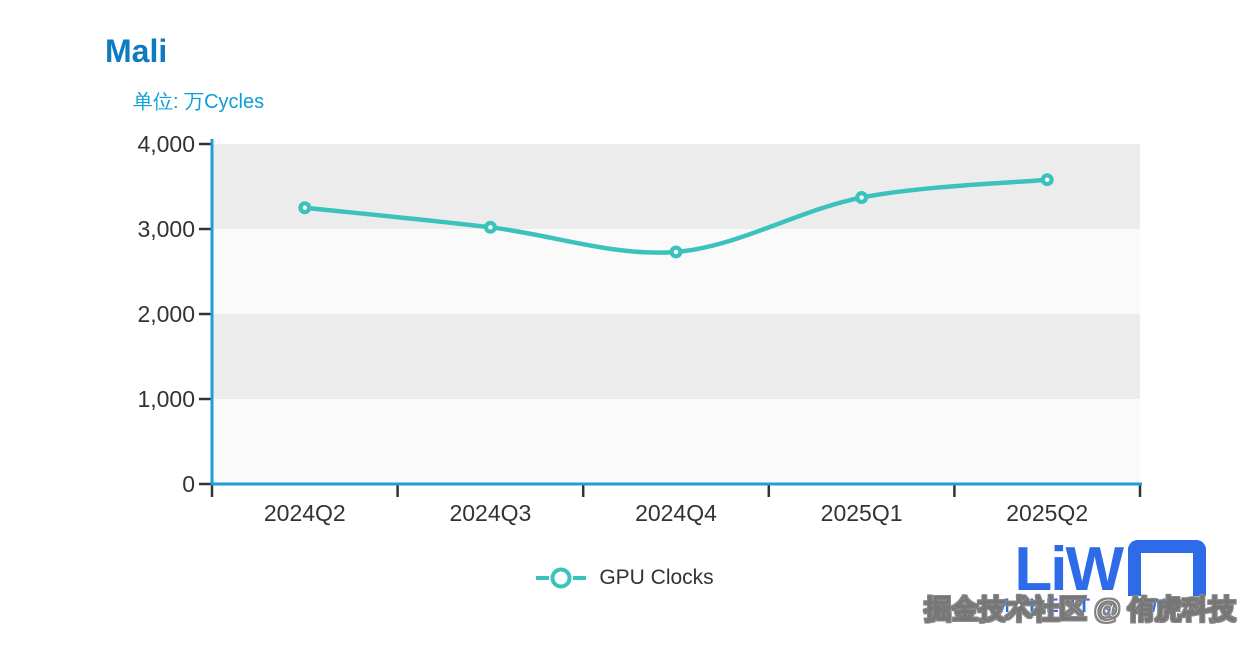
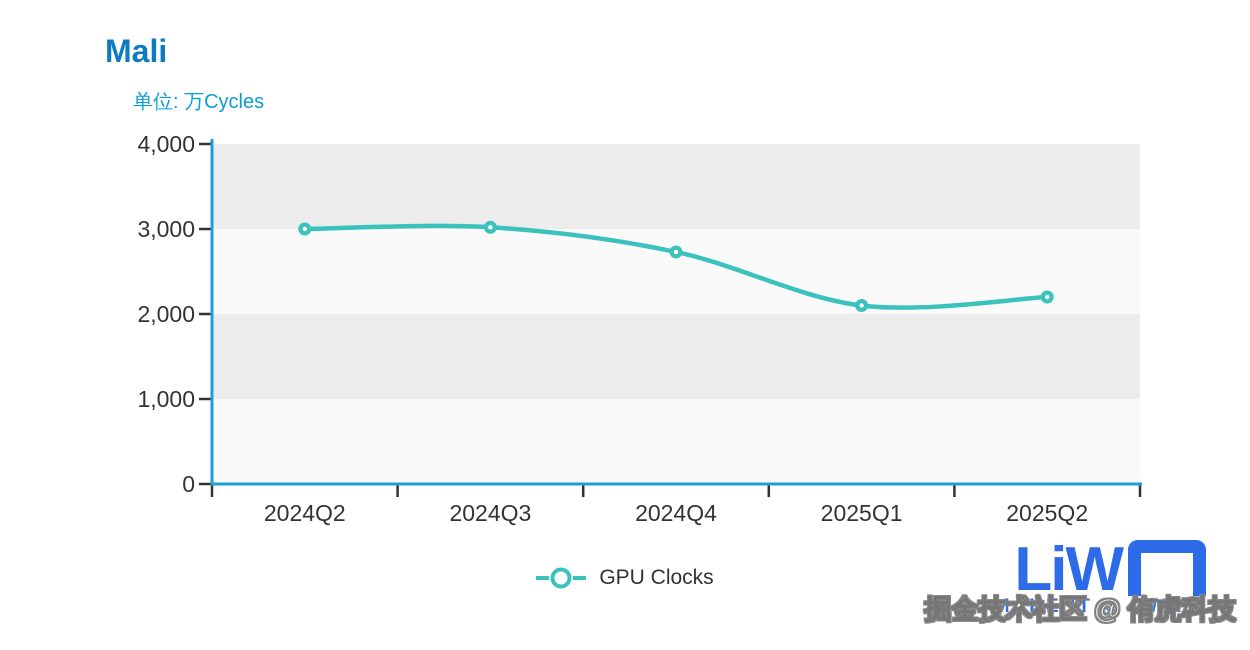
2024Q2: 3200 -> 3000
2025Q1: 3400 -> 2100
2025Q2: 3600 -> 2200
